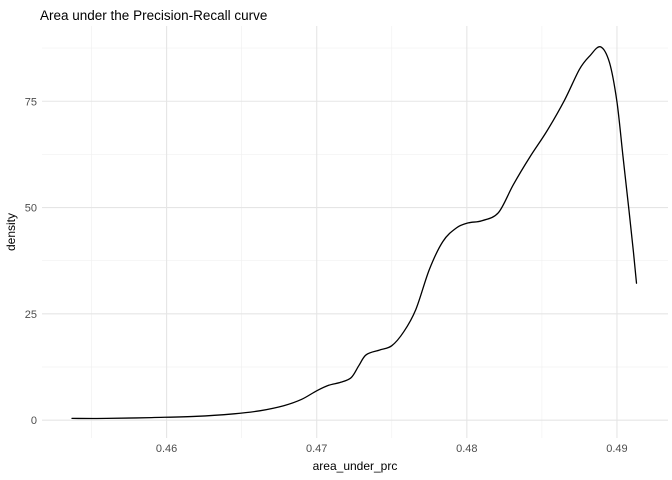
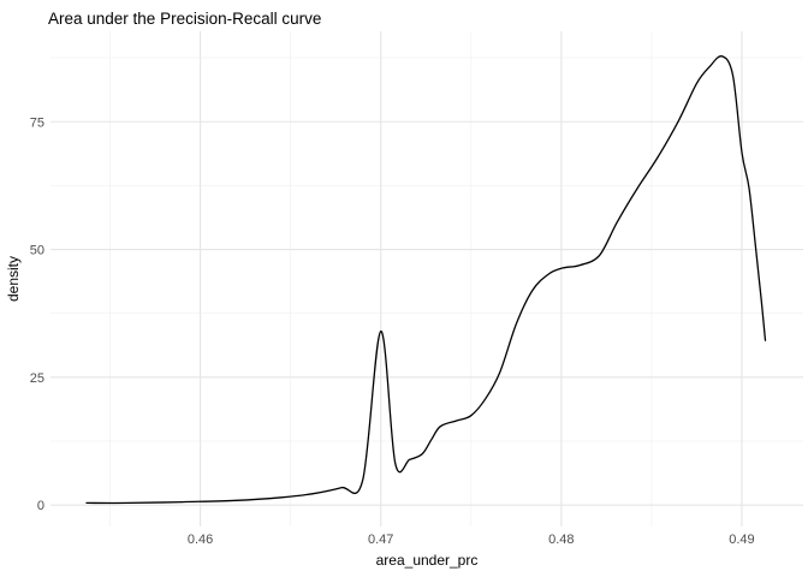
0.47: 7 -> 34
0.49: 75 -> 69
